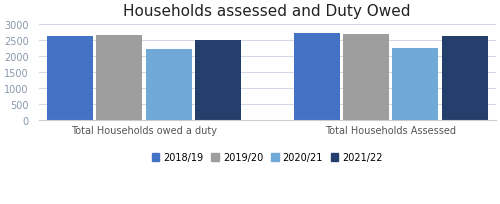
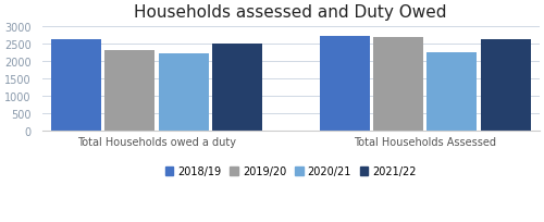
2019/20/Total Households owed a duty: 2650 -> 2300
